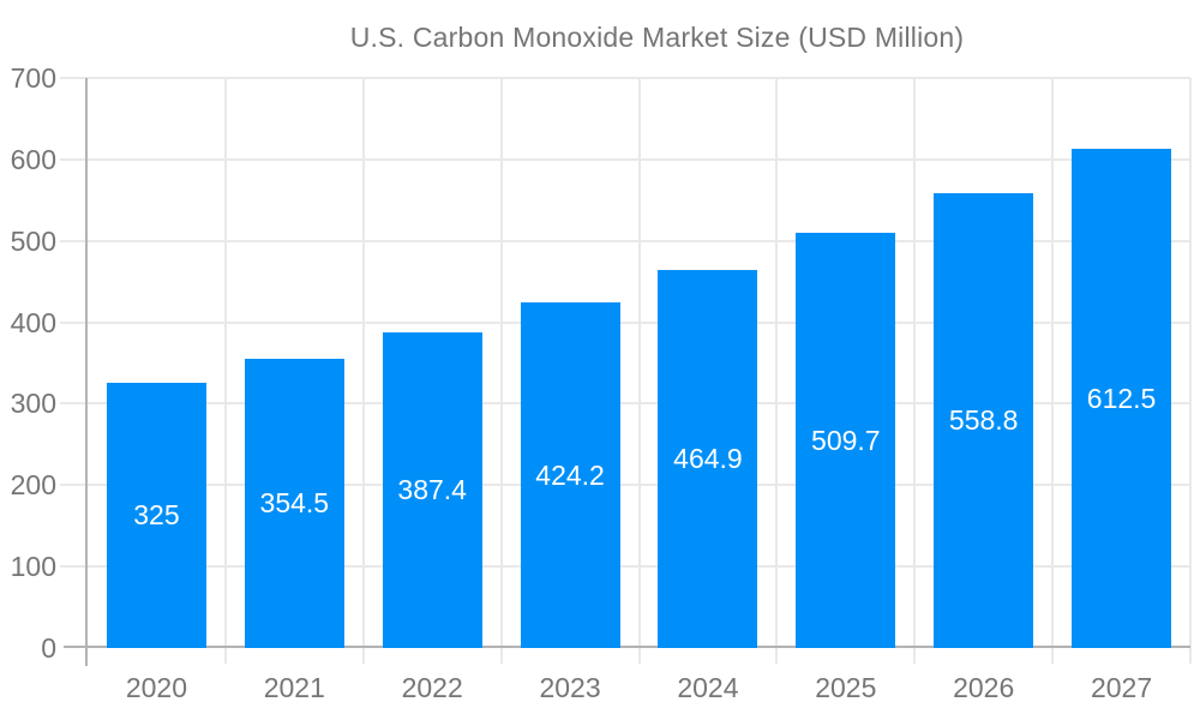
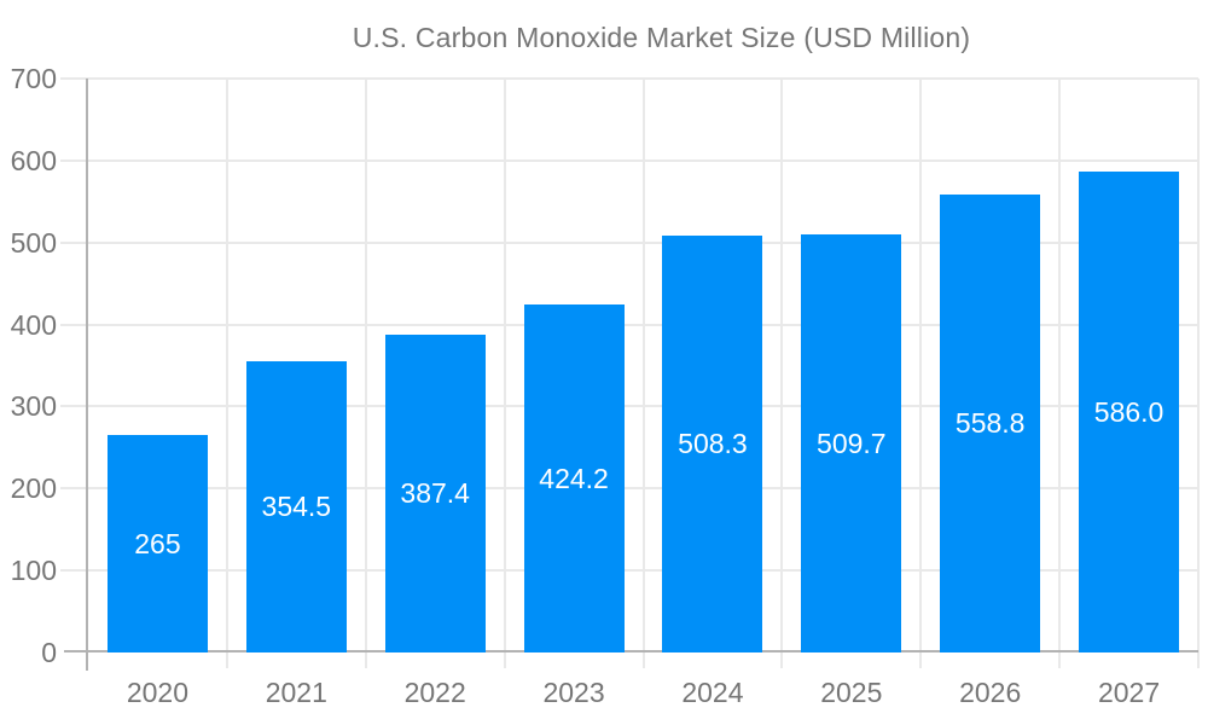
2020: 325 -> 265
2024: 464.9 -> 508.3
2027: 612.5 -> 586.0
